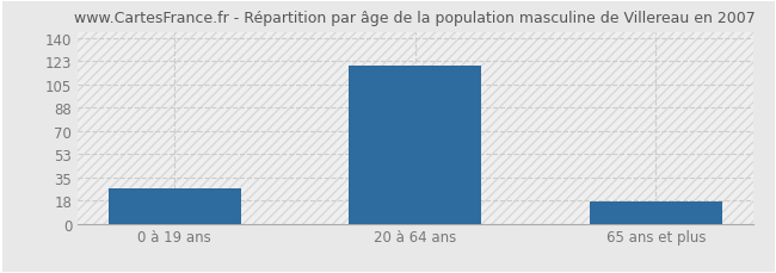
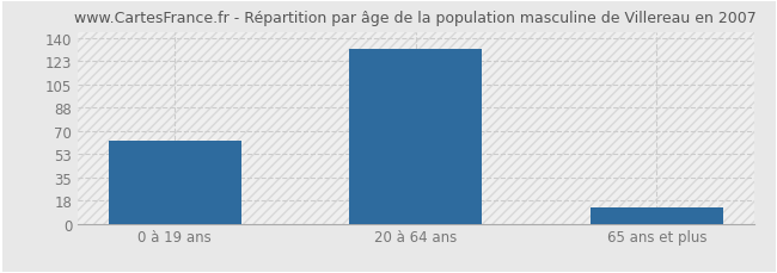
0 à 19 ans: 27 -> 63
20 à 64 ans: 119 -> 132
65 ans et plus: 17 -> 12
